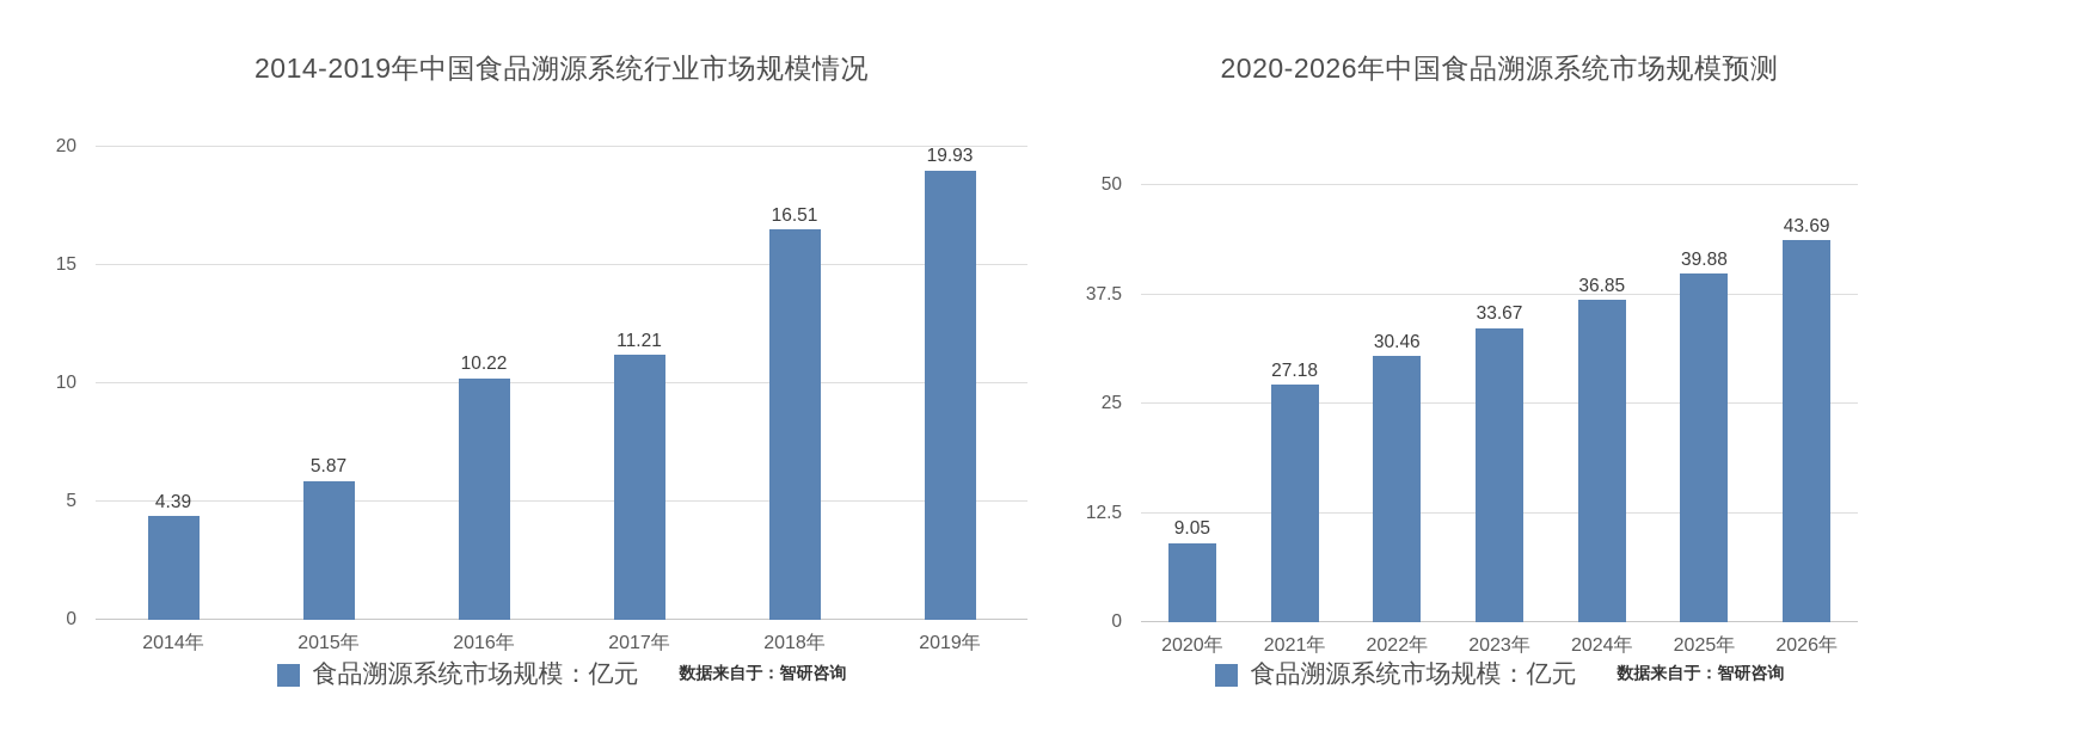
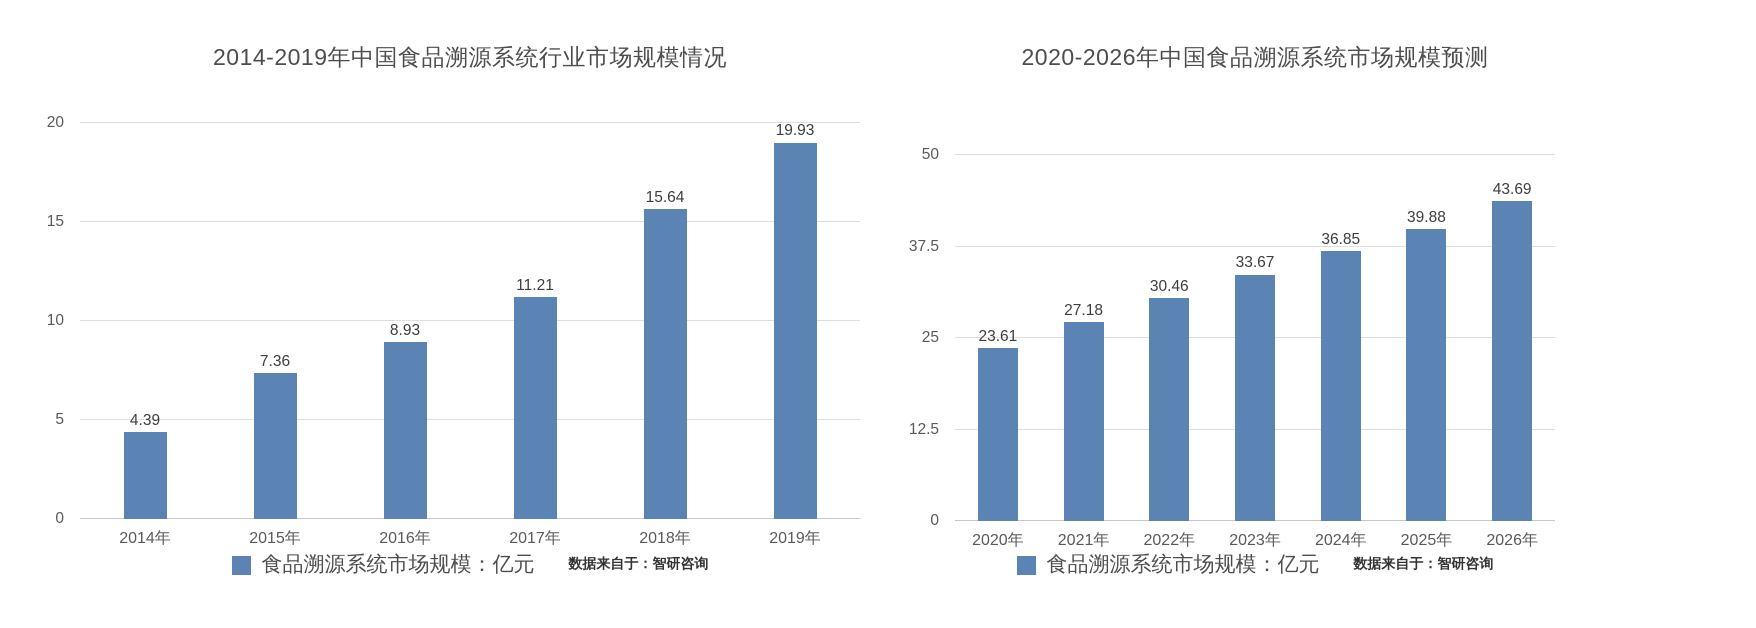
2014-2019年中国食品溯源系统行业市场规模情况/2015年: 5.87 -> 7.36
2014-2019年中国食品溯源系统行业市场规模情况/2016年: 10.22 -> 8.93
2014-2019年中国食品溯源系统行业市场规模情况/2018年: 16.51 -> 15.64
2020-2026年中国食品溯源系统市场规模预测/2020年: 9.05 -> 23.61
